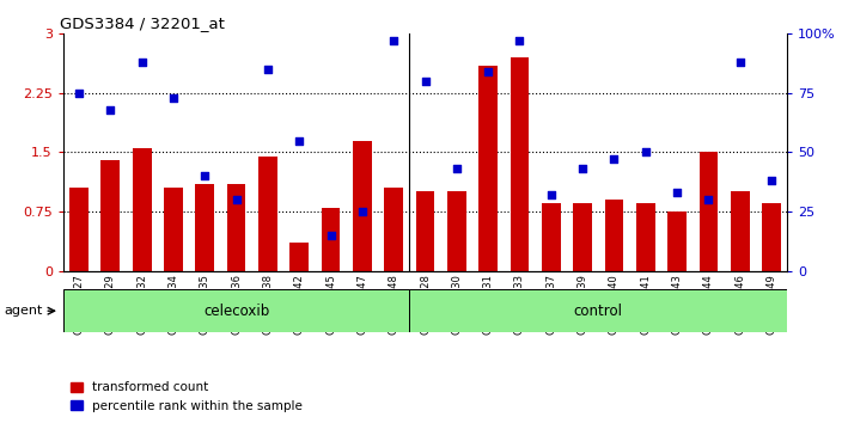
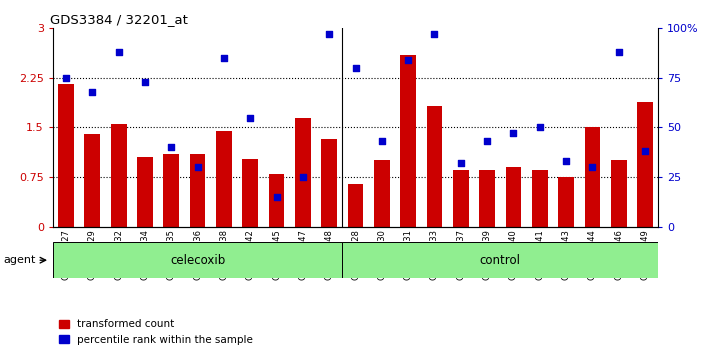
transformed count/GSM283127: 1.05 -> 2.16
transformed count/GSM283142: 0.35 -> 1.02
transformed count/GSM283148: 1.05 -> 1.32
transformed count/GSM283128: 1.00 -> 0.64
transformed count/GSM283133: 2.70 -> 1.82
transformed count/GSM283149: 0.85 -> 1.88
